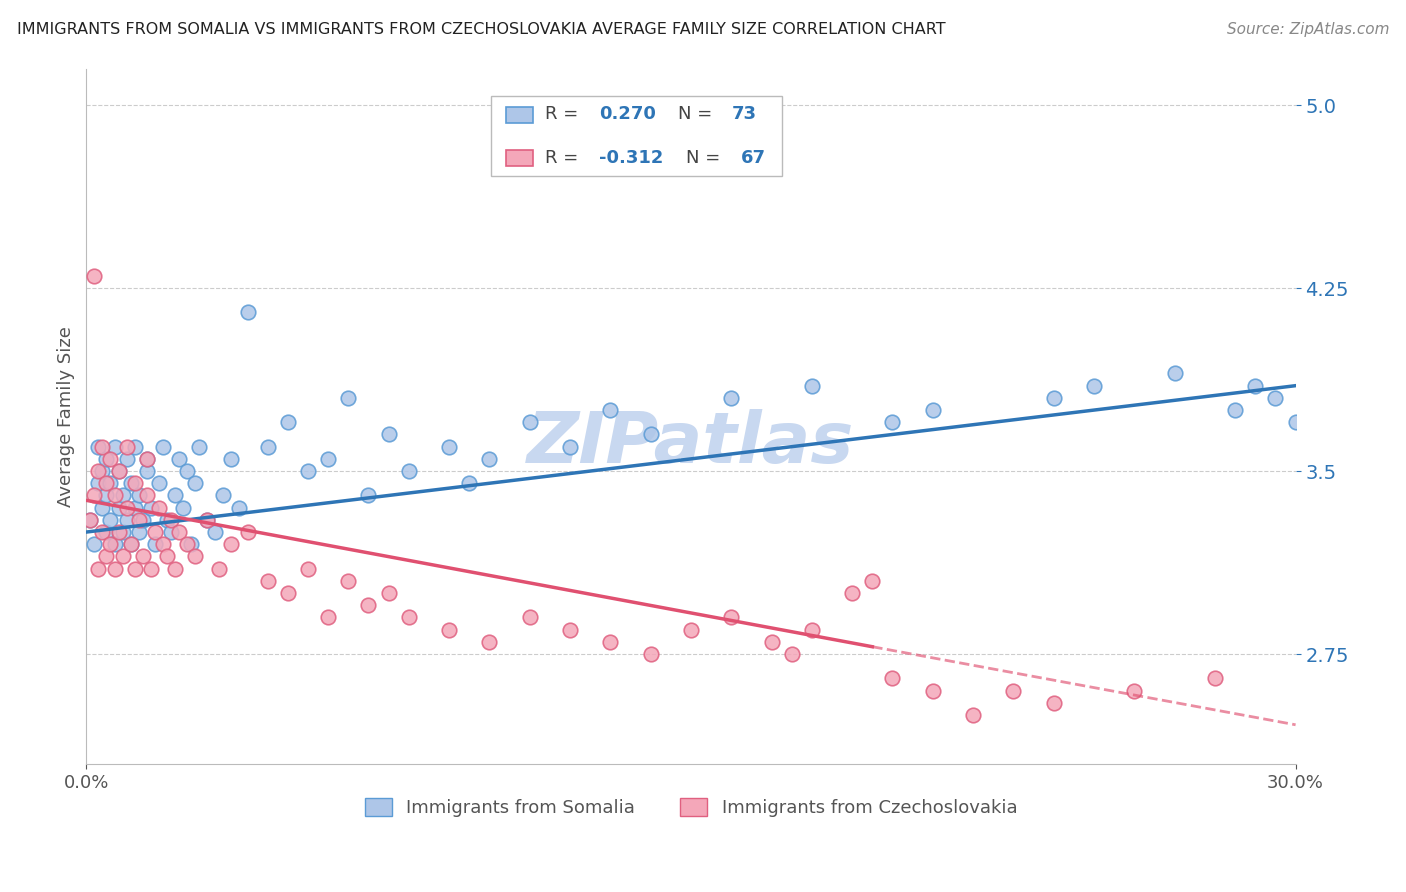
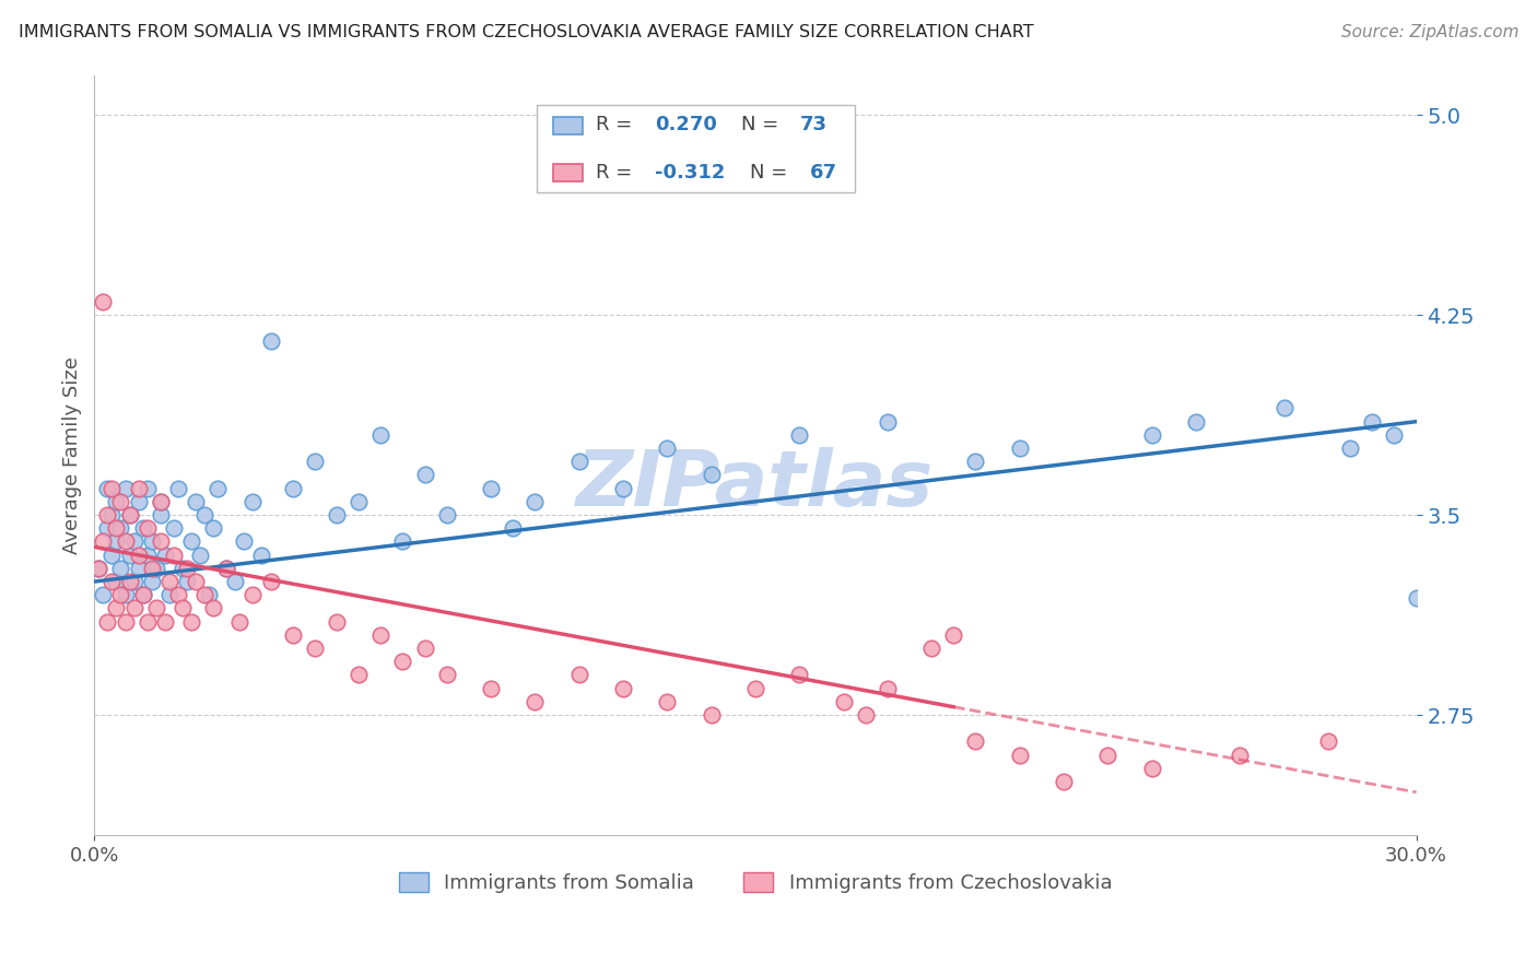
Immigrants from Somalia/30.0%: 3.70 -> 3.19
